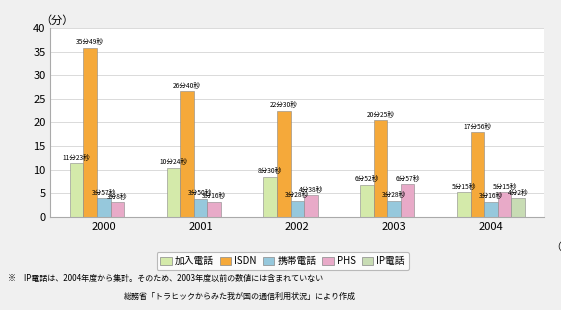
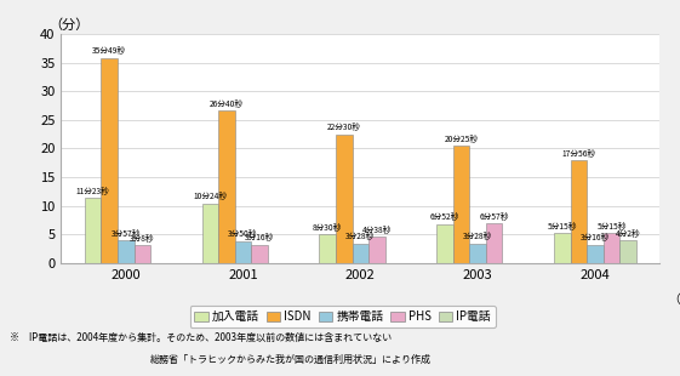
加入電話/2002: 8.5 -> 5.0
